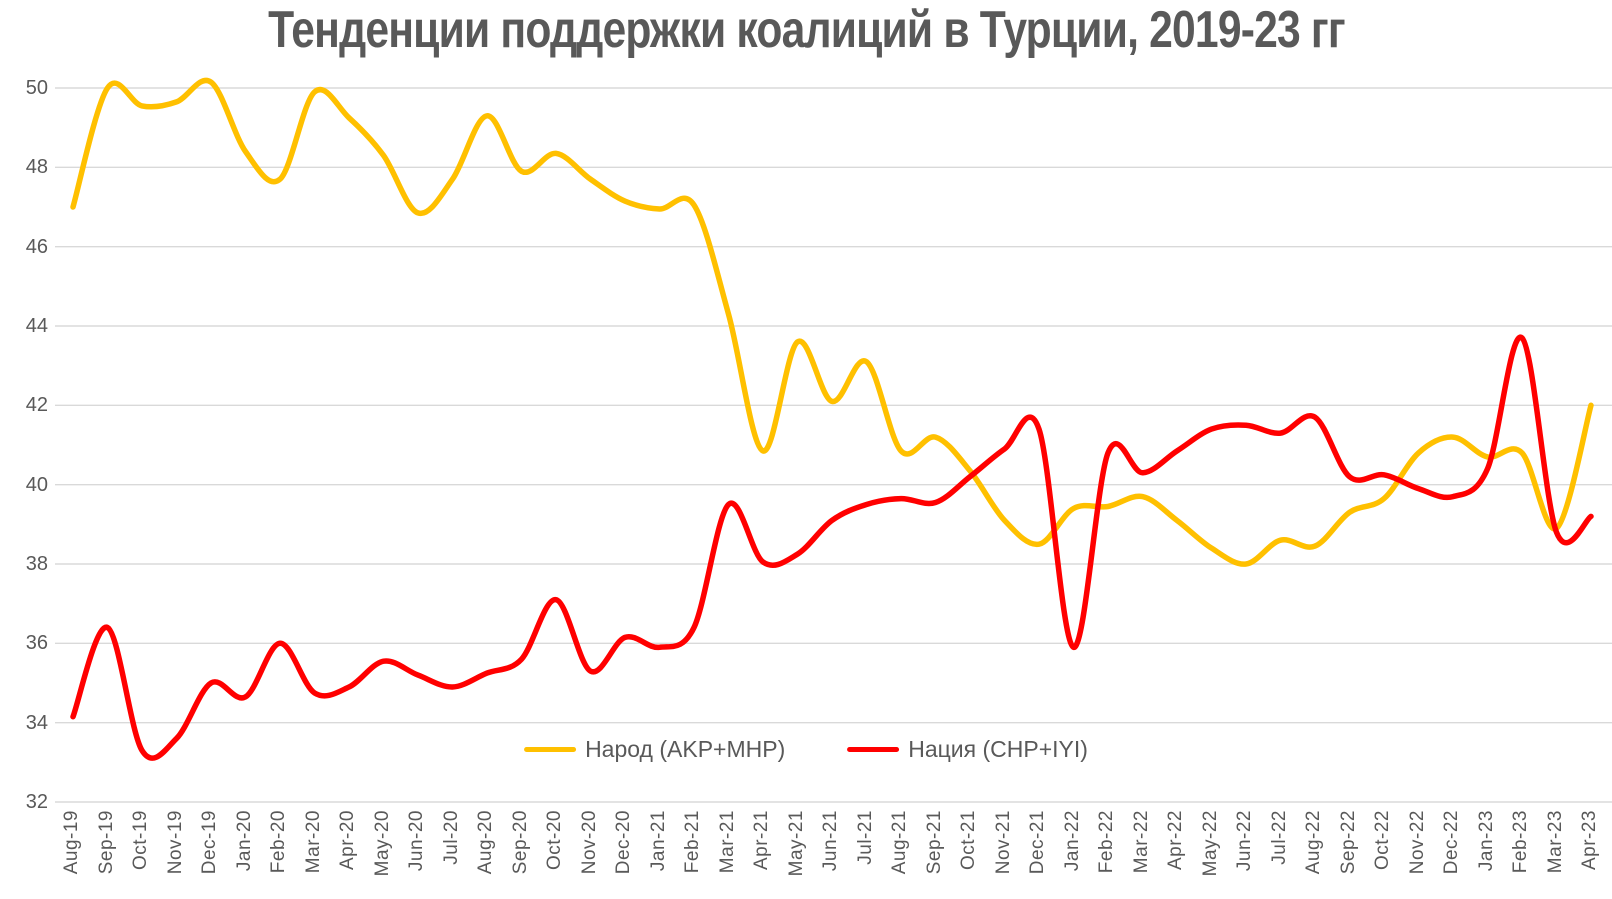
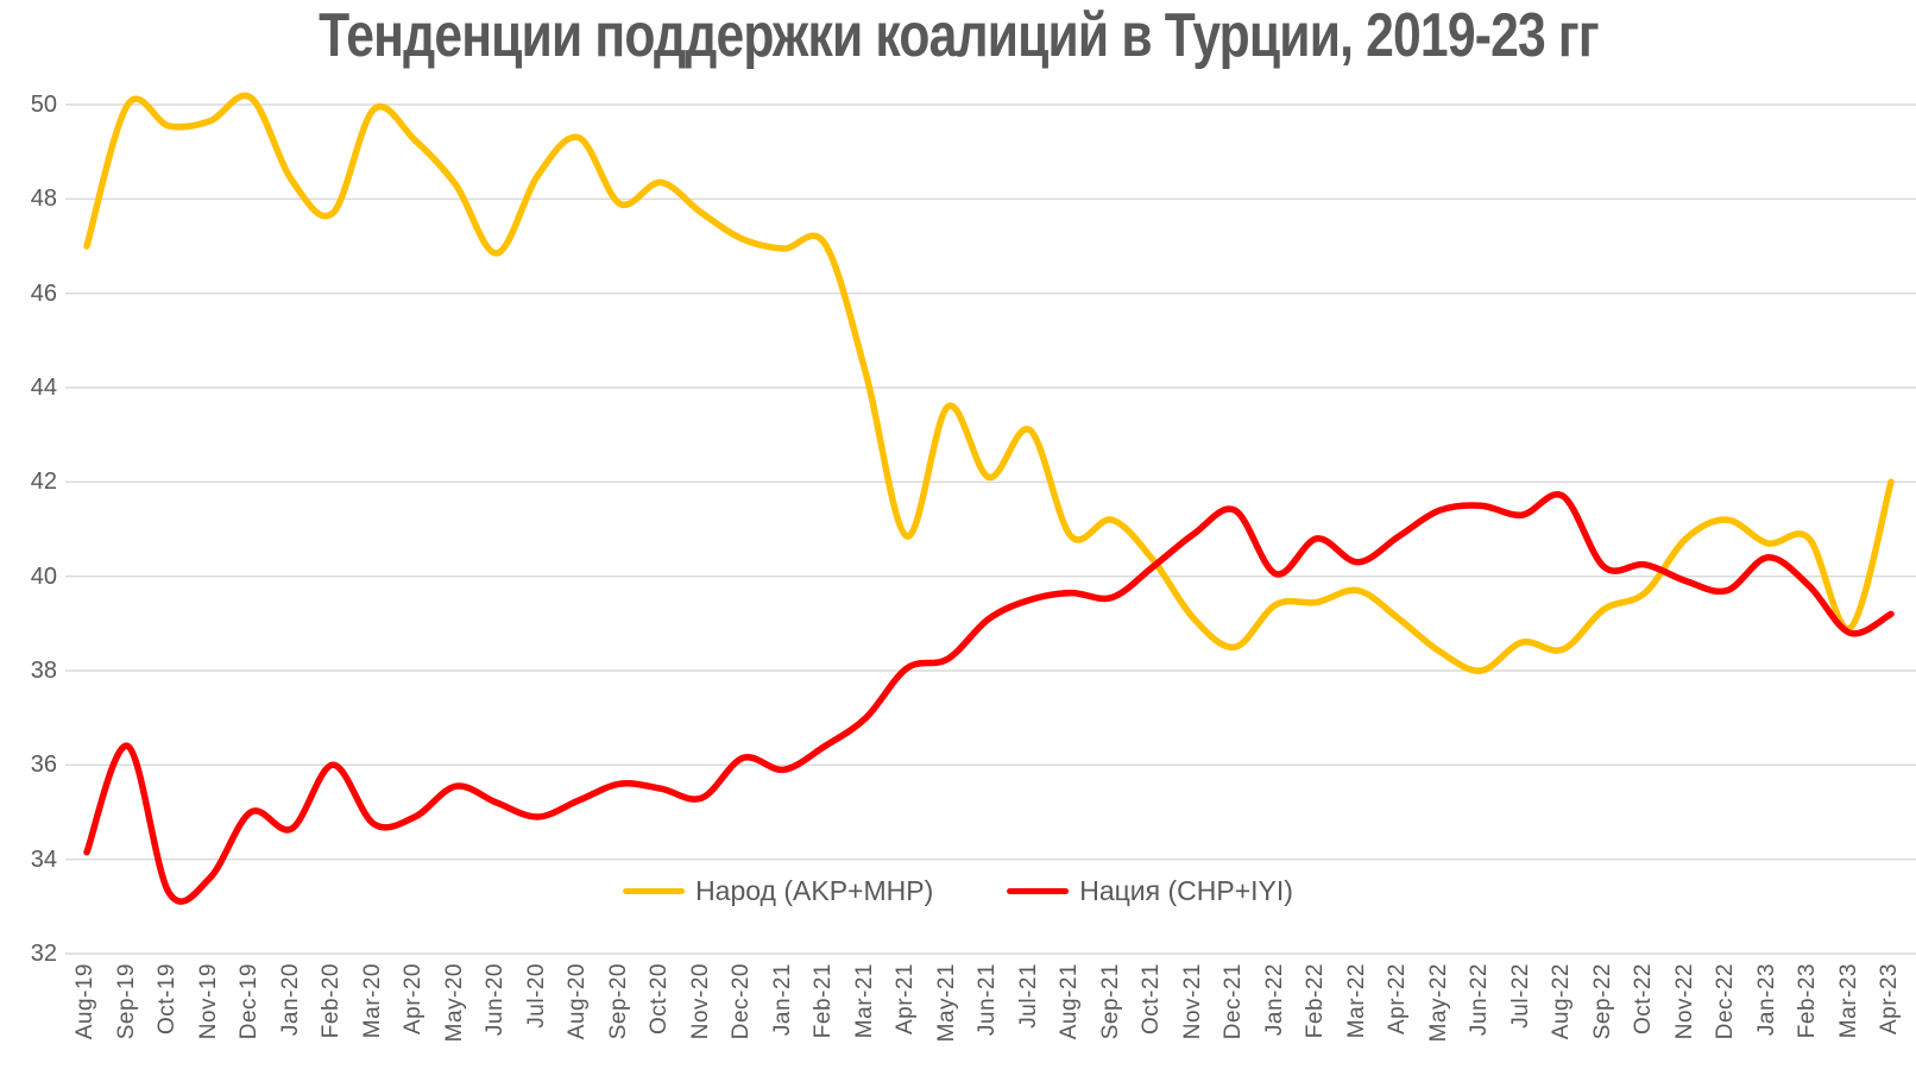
Народ (AKP+MHP)/Jul-20: 47.7 -> 48.5
Нация (CHP+IYI)/Oct-20: 37.1 -> 35.5
Нация (CHP+IYI)/Mar-21: 39.5 -> 37.0
Нация (CHP+IYI)/Jan-22: 35.9 -> 40.0
Нация (CHP+IYI)/Feb-23: 43.7 -> 39.8
